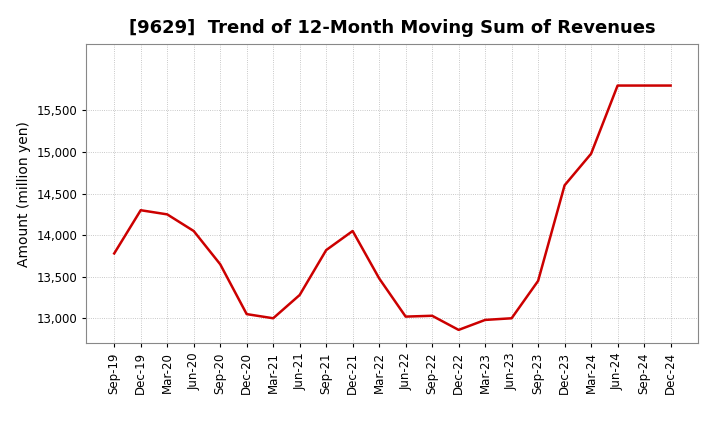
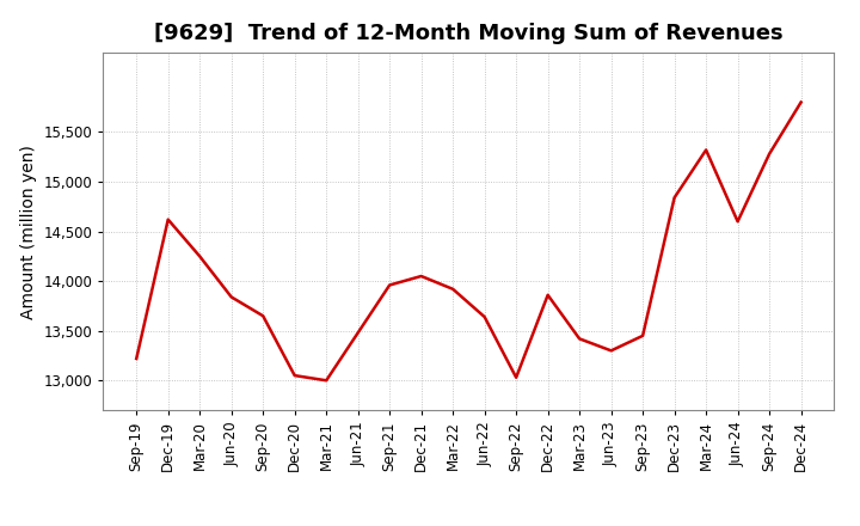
Sep-19: 13,780 -> 13,220
Dec-19: 14,300 -> 14,620
Jun-20: 14,050 -> 13,840
Jun-21: 13,280 -> 13,480
Sep-21: 13,820 -> 13,960
Mar-22: 13,480 -> 13,920
Jun-22: 13,020 -> 13,640
Dec-22: 12,860 -> 13,860
Mar-23: 12,980 -> 13,420
Jun-23: 13,000 -> 13,300
Dec-23: 14,600 -> 14,840
Mar-24: 14,980 -> 15,320
Jun-24: 15,800 -> 14,600
Sep-24: 15,800 -> 15,280
